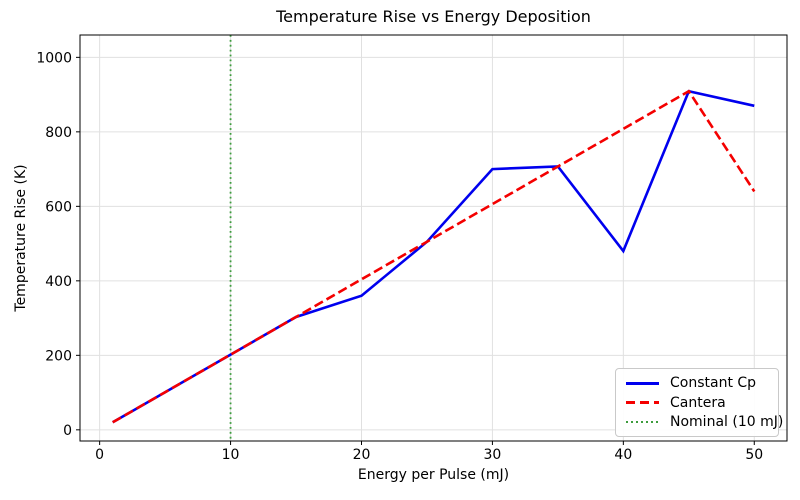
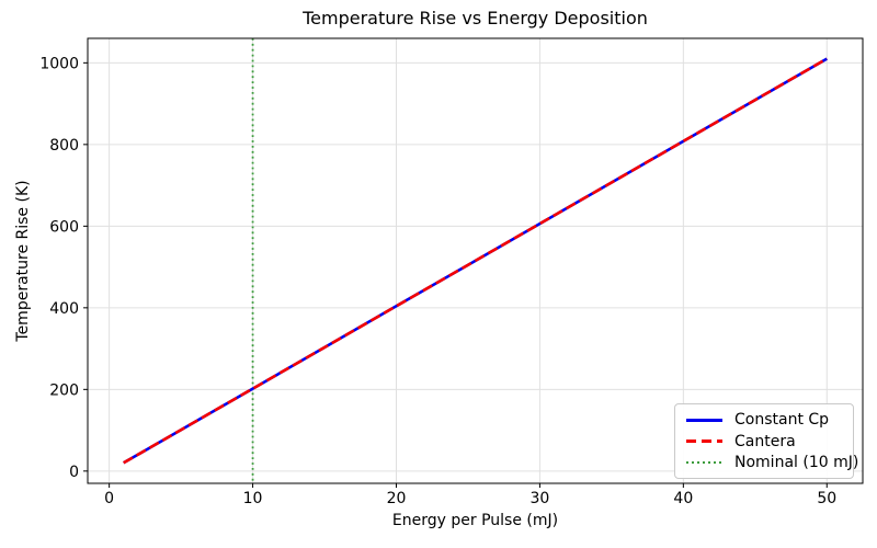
Constant Cp/20: 360 -> 400
Constant Cp/30: 700 -> 610
Constant Cp/40: 480 -> 810
Constant Cp/50: 870 -> 1010
Cantera/50: 640 -> 1010
